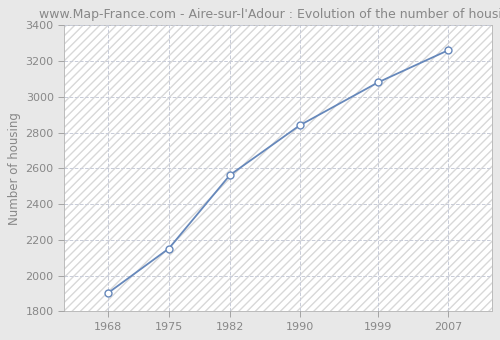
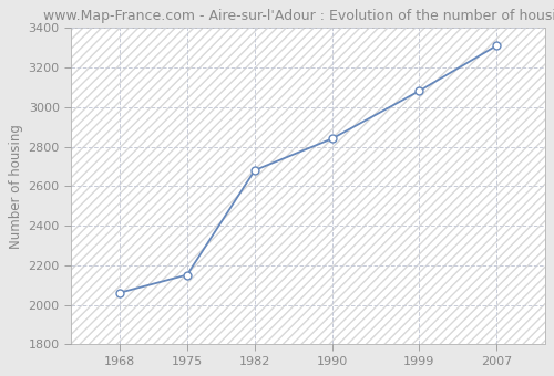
1968: 1900 -> 2060
1982: 2560 -> 2680
2007: 3260 -> 3310
